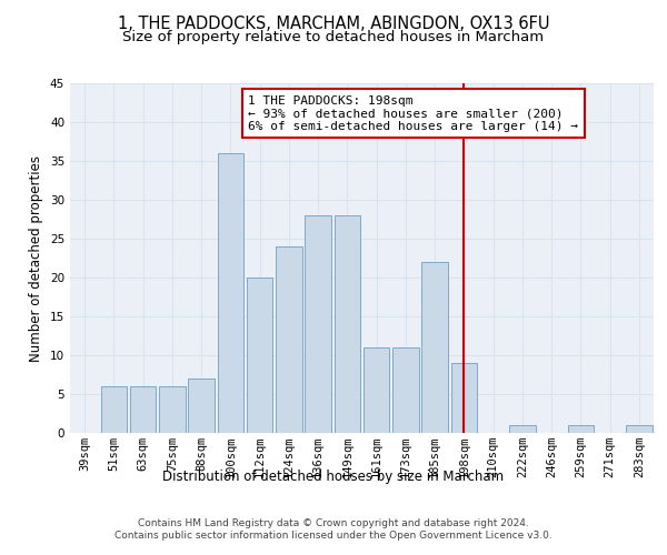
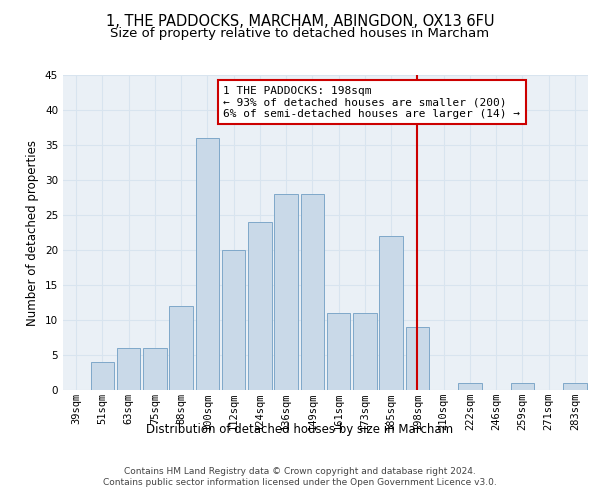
51sqm: 6 -> 4
88sqm: 7 -> 12
